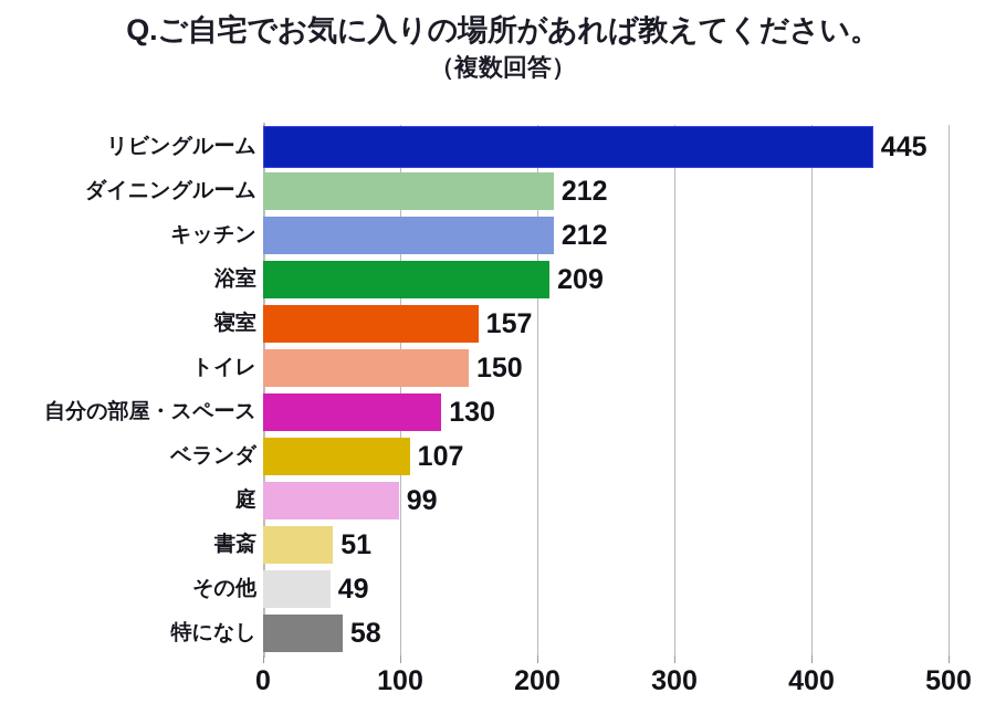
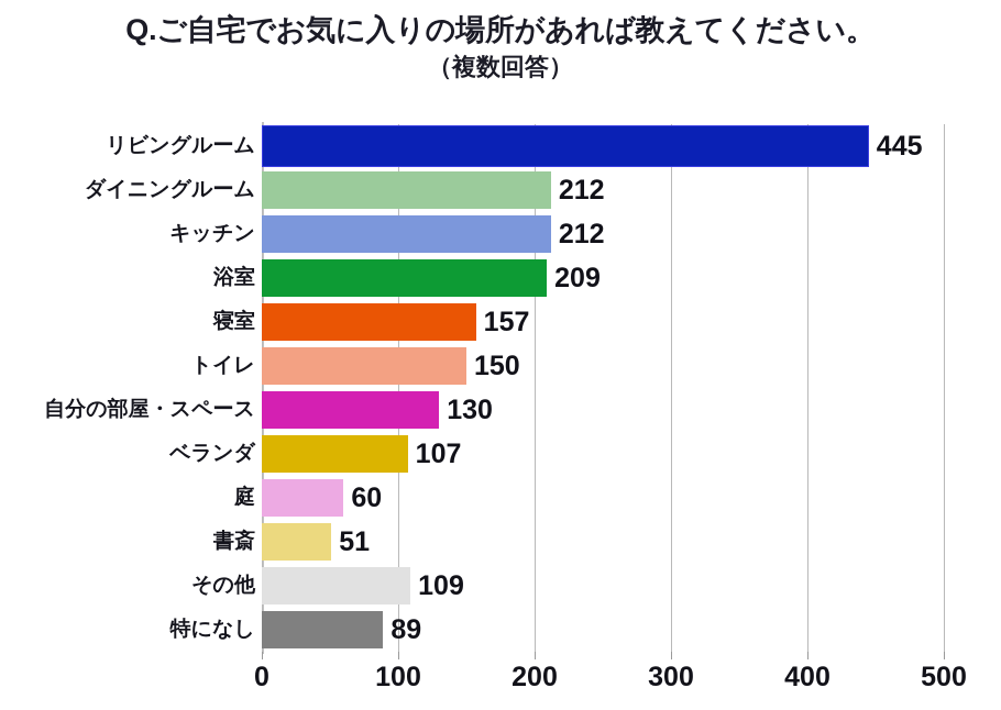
庭: 99 -> 60
その他: 49 -> 109
特になし: 58 -> 89
